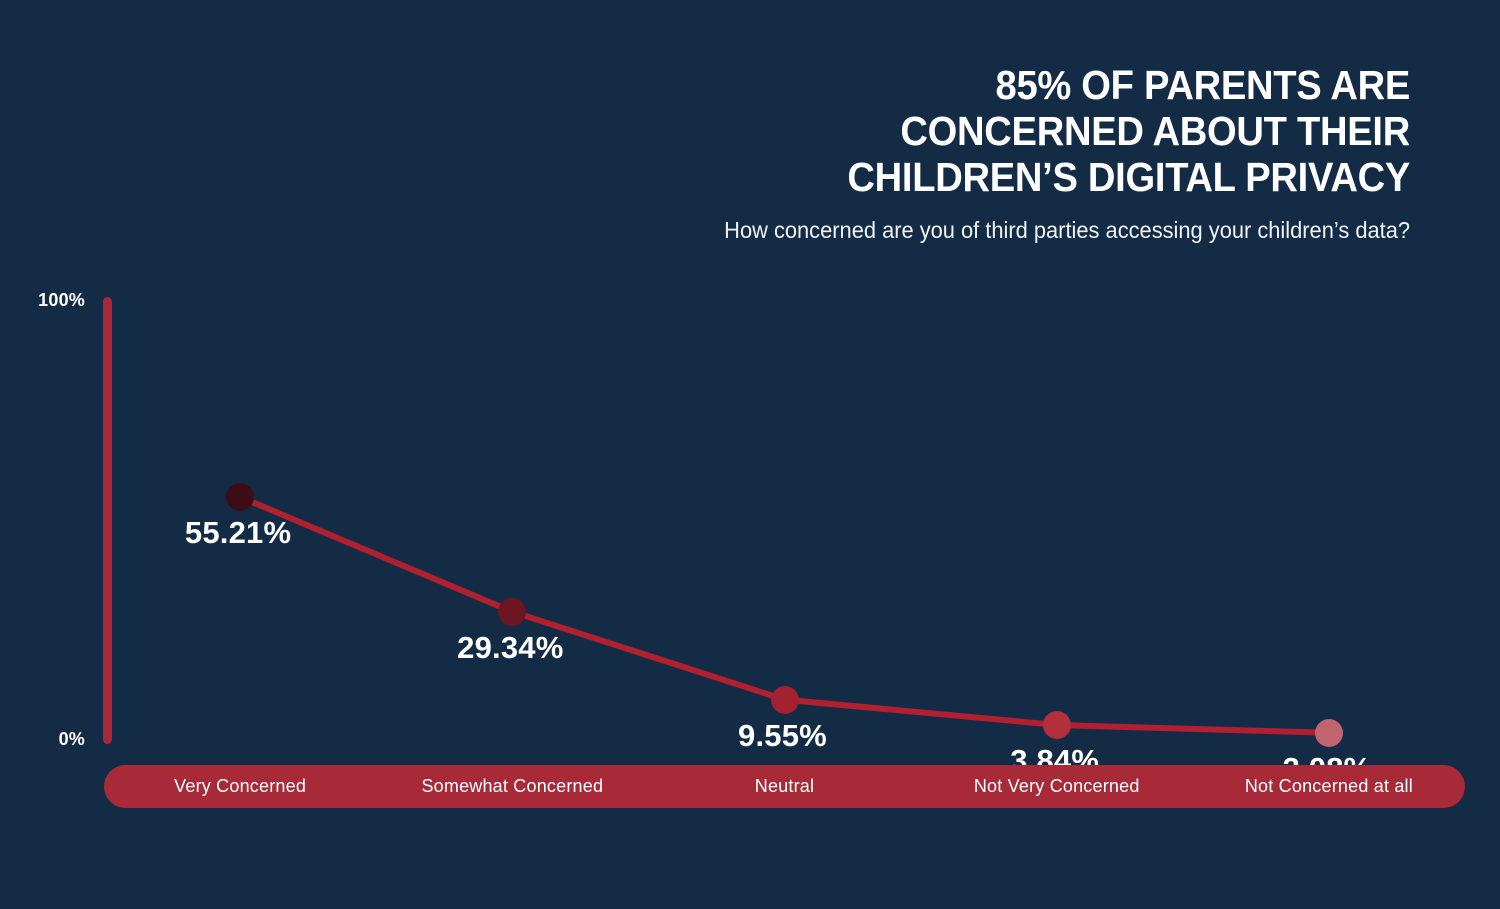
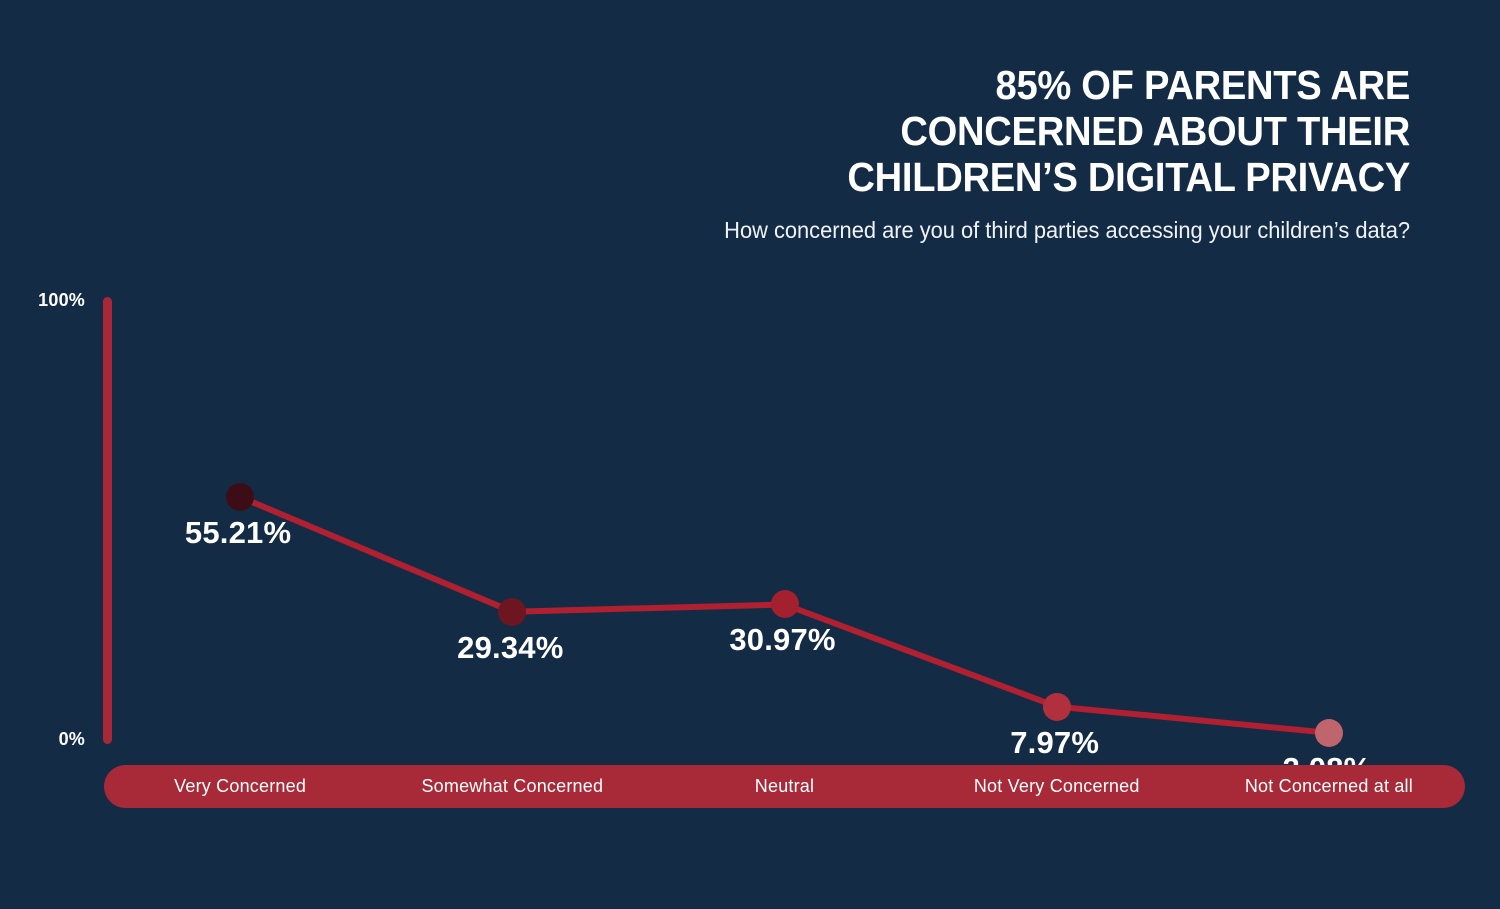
Neutral: 9.55% -> 30.97%
Not Very Concerned: 3.84% -> 7.97%
